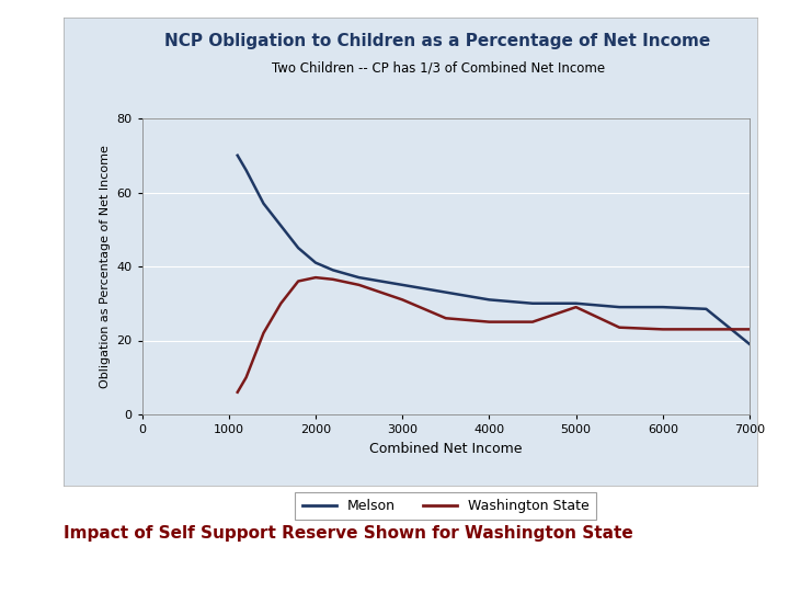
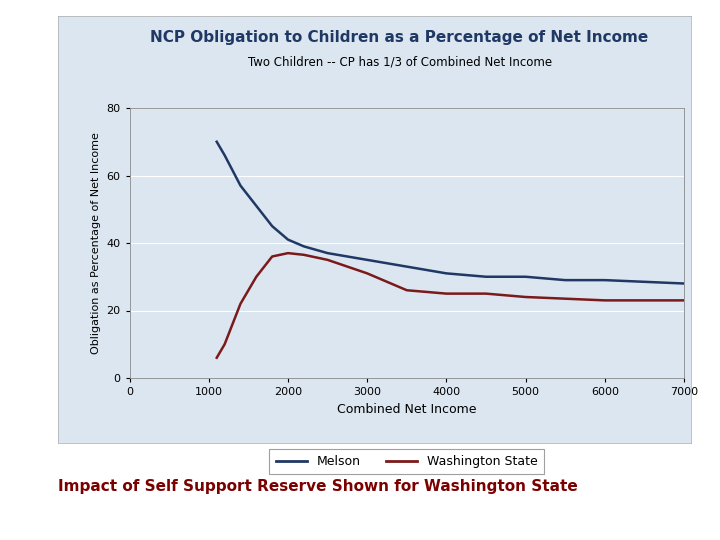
Washington State/5000: 29.0 -> 24.0
Melson/7000: 19.0 -> 28.0
